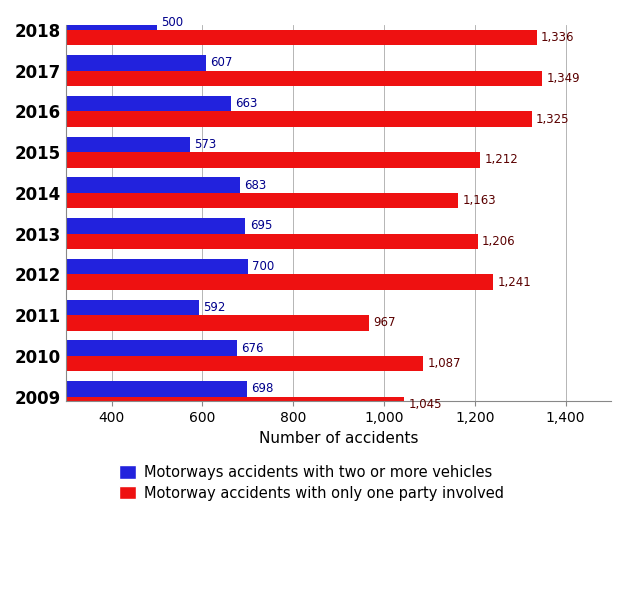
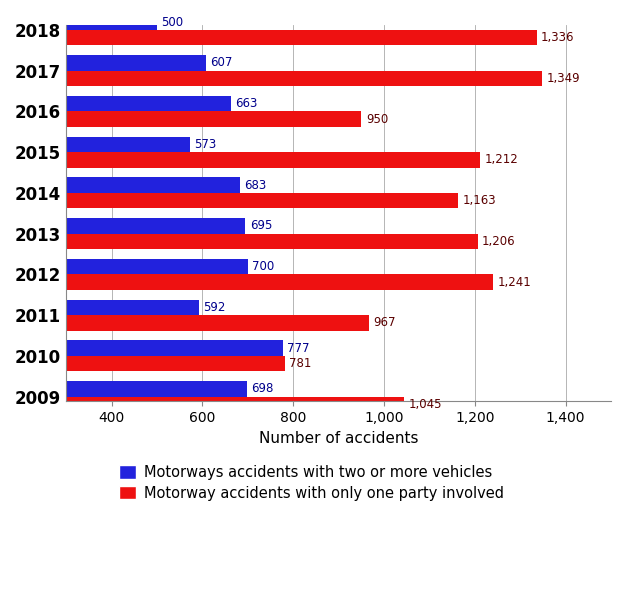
Motorway accidents with only one party involved/2016: 1,325 -> 950
Motorways accidents with two or more vehicles/2010: 676 -> 777
Motorway accidents with only one party involved/2010: 1,087 -> 781
